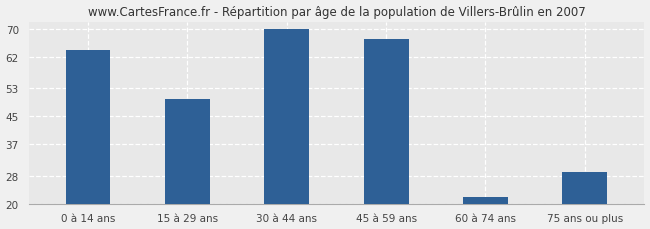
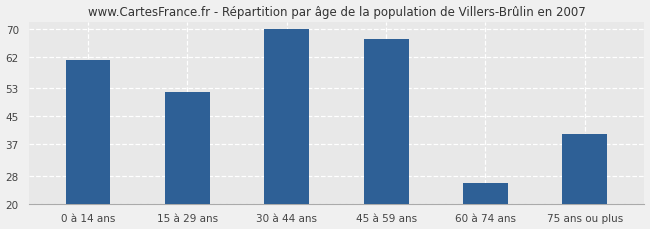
0 à 14 ans: 64 -> 61
15 à 29 ans: 50 -> 52
60 à 74 ans: 22 -> 26
75 ans ou plus: 29 -> 40
